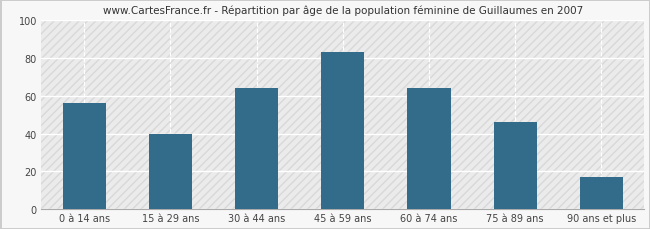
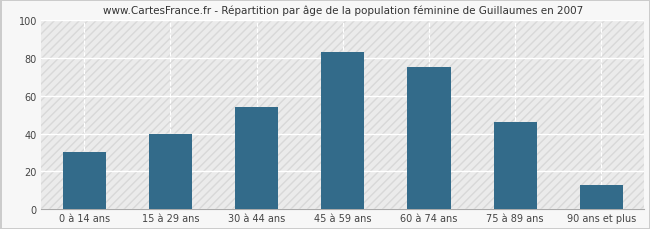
0 à 14 ans: 56 -> 30
30 à 44 ans: 64 -> 54
60 à 74 ans: 64 -> 75
90 ans et plus: 17 -> 13
